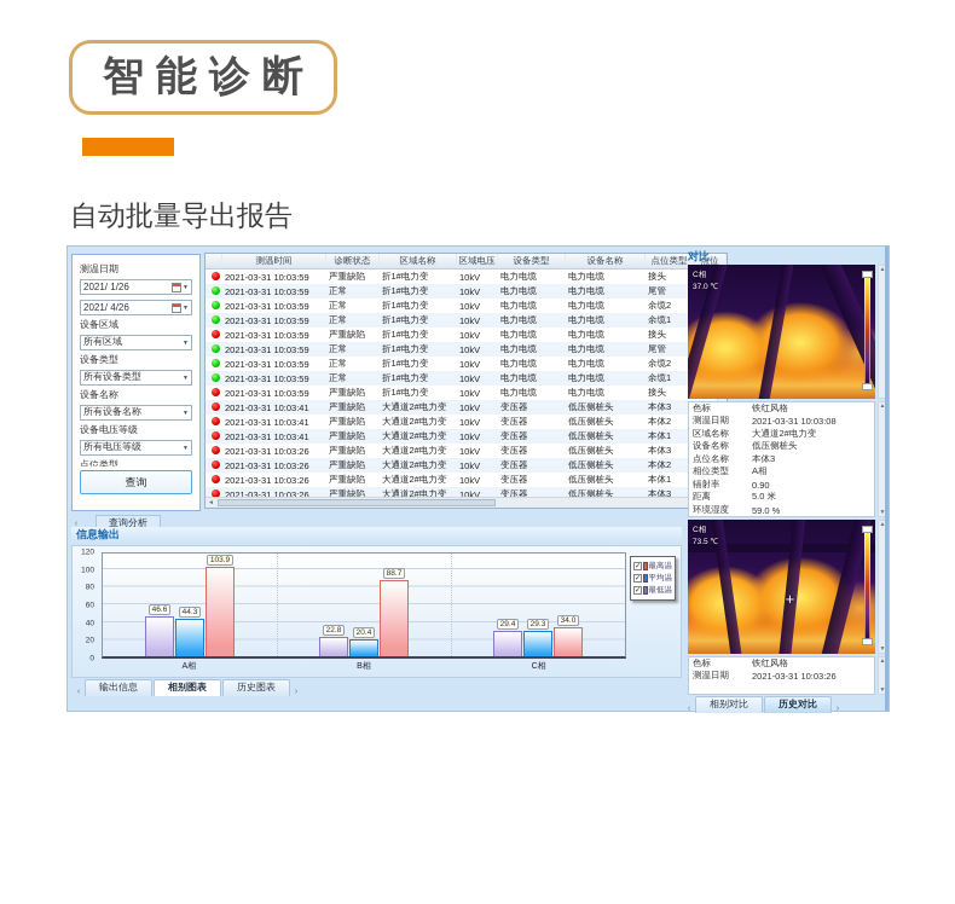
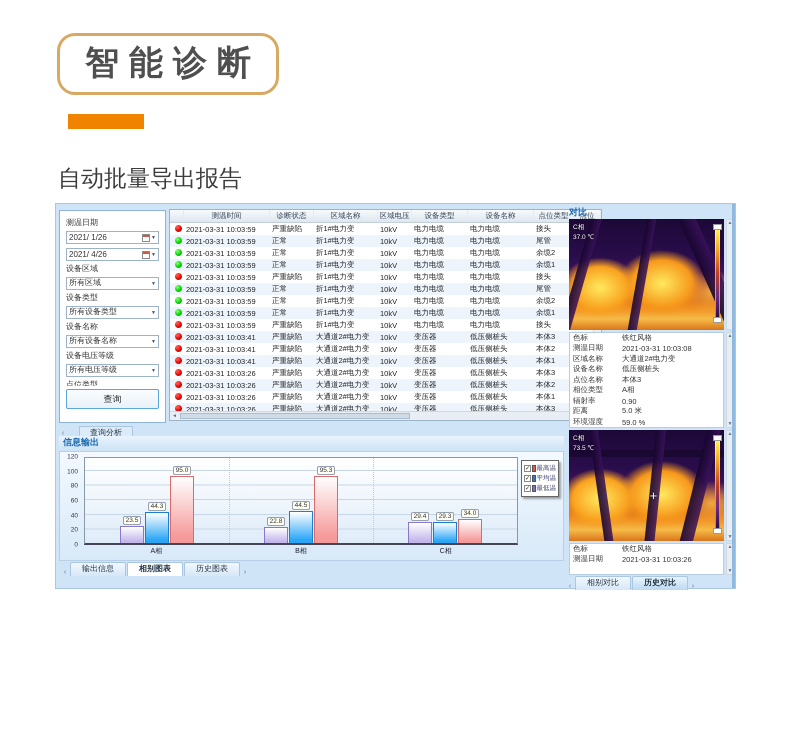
最低温/A相: 46.6 -> 23.5
最高温/A相: 103.9 -> 95.0
平均温/B相: 20.4 -> 44.5
最高温/B相: 88.7 -> 95.3
